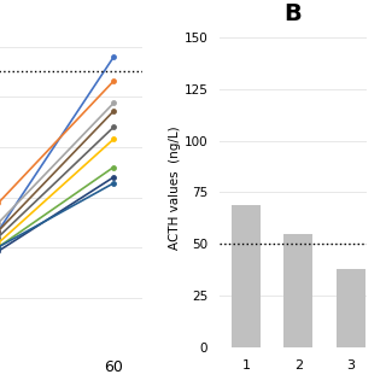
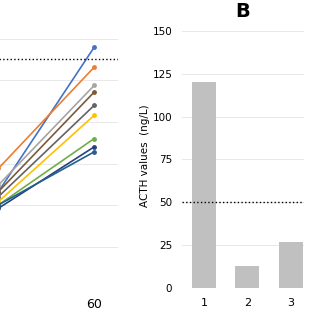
1: 69 -> 120
2: 55 -> 13
3: 38 -> 27
